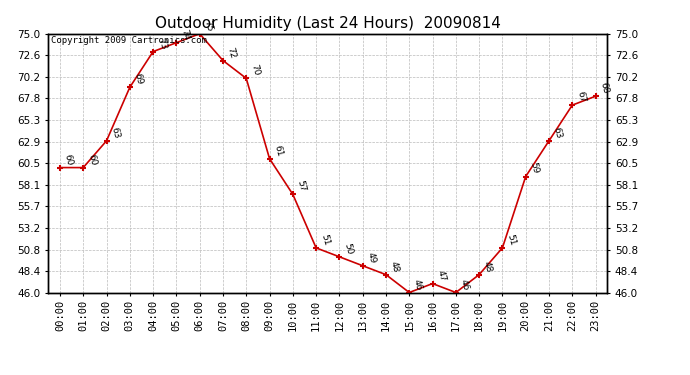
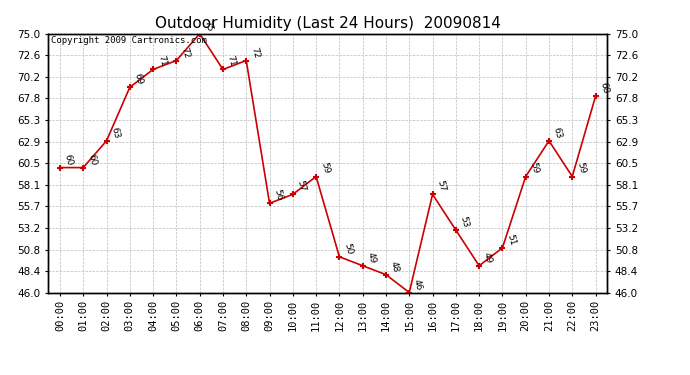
04:00: 73 -> 71
05:00: 74 -> 72
07:00: 72 -> 71
08:00: 70 -> 72
09:00: 61 -> 56
11:00: 51 -> 59
16:00: 47 -> 57
17:00: 46 -> 53
18:00: 48 -> 49
22:00: 67 -> 59
